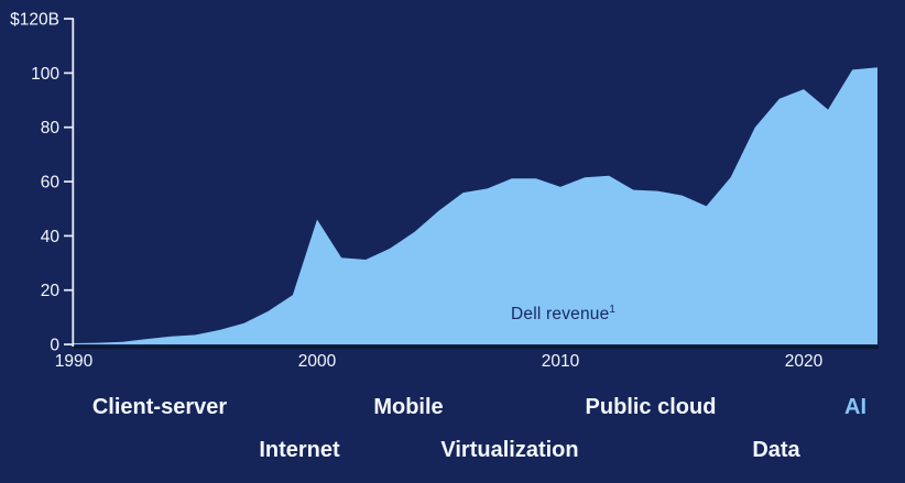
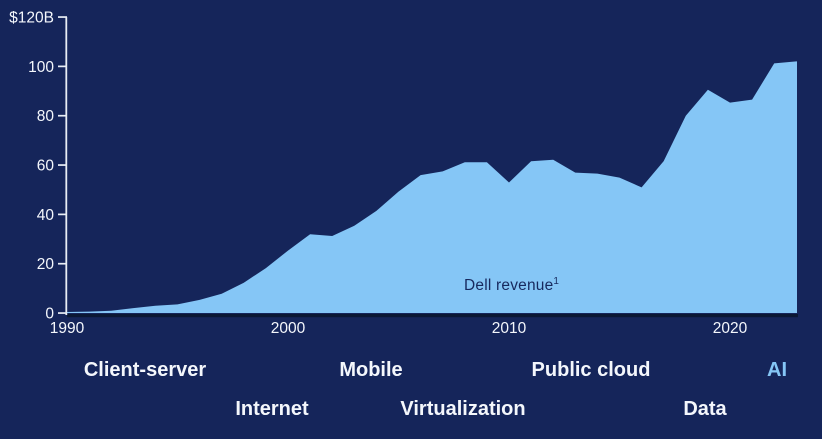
2000: $46B -> $25B
2010: $58B -> $53B
2020: $94B -> $85B
